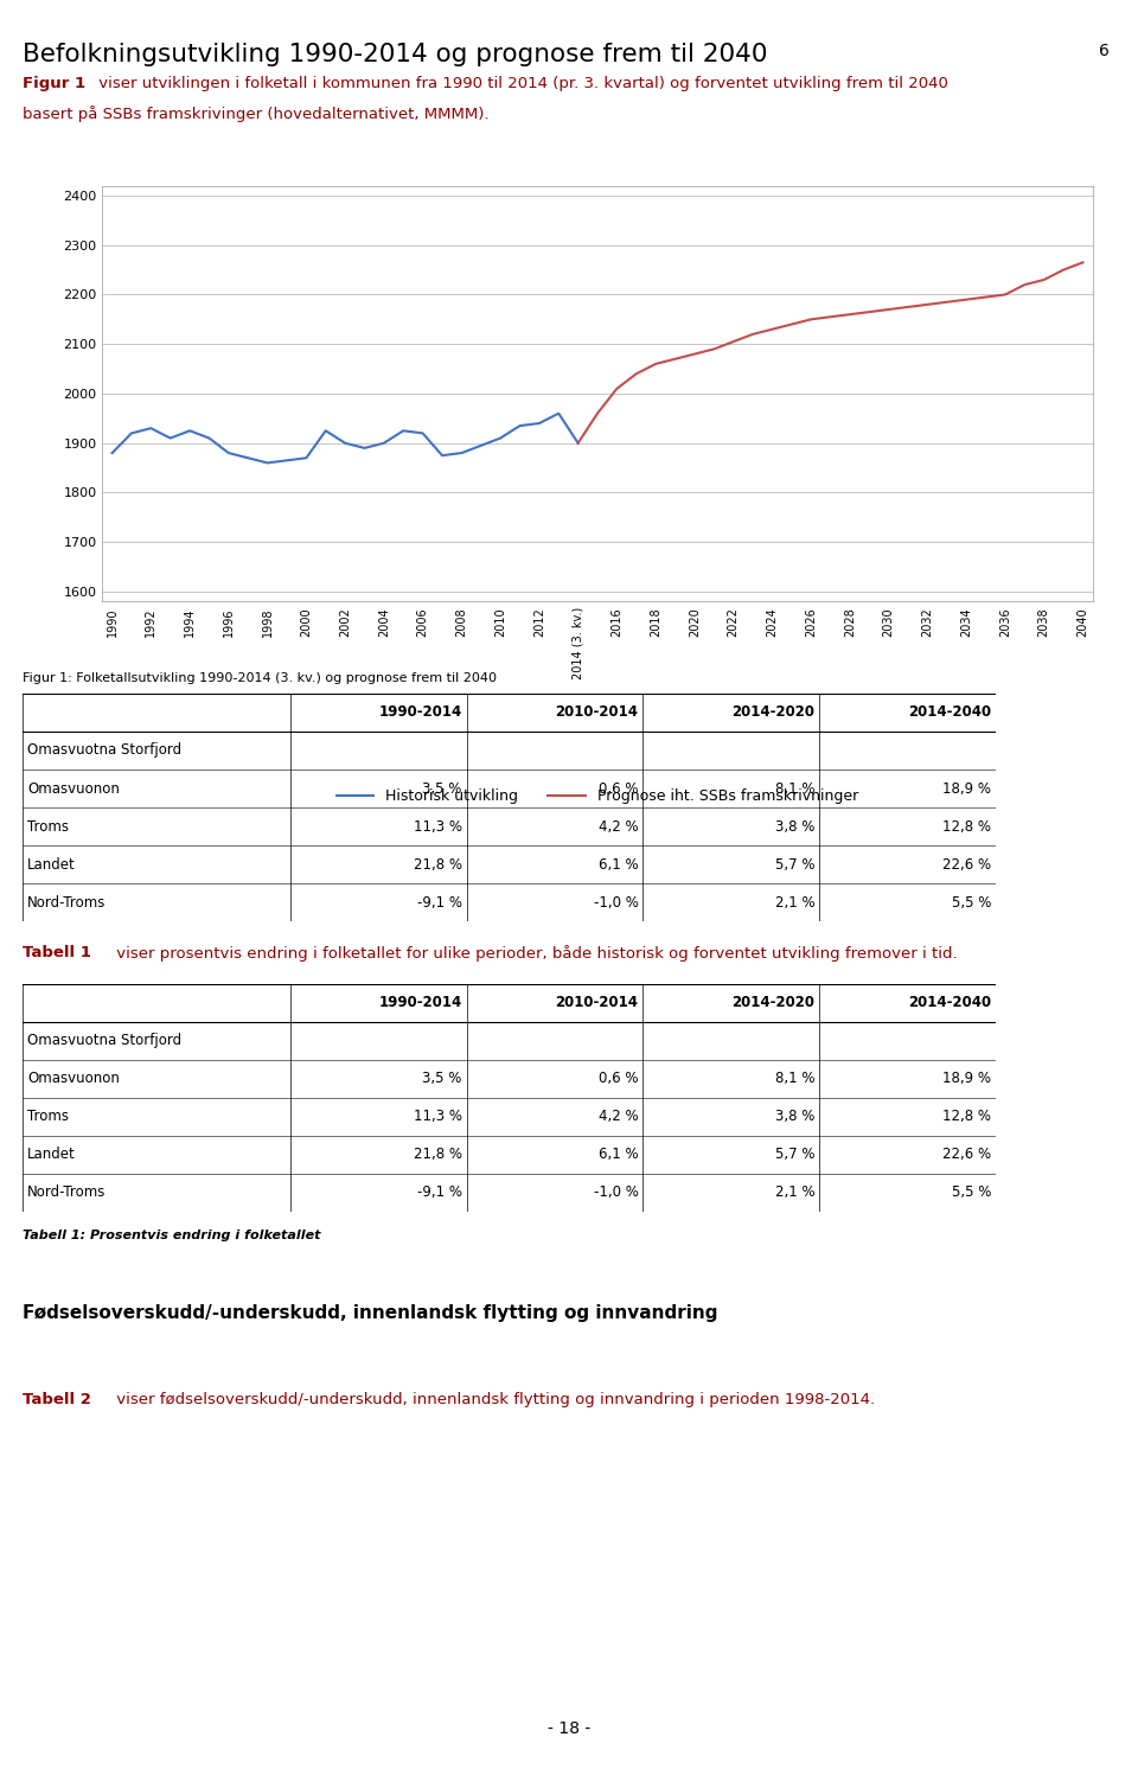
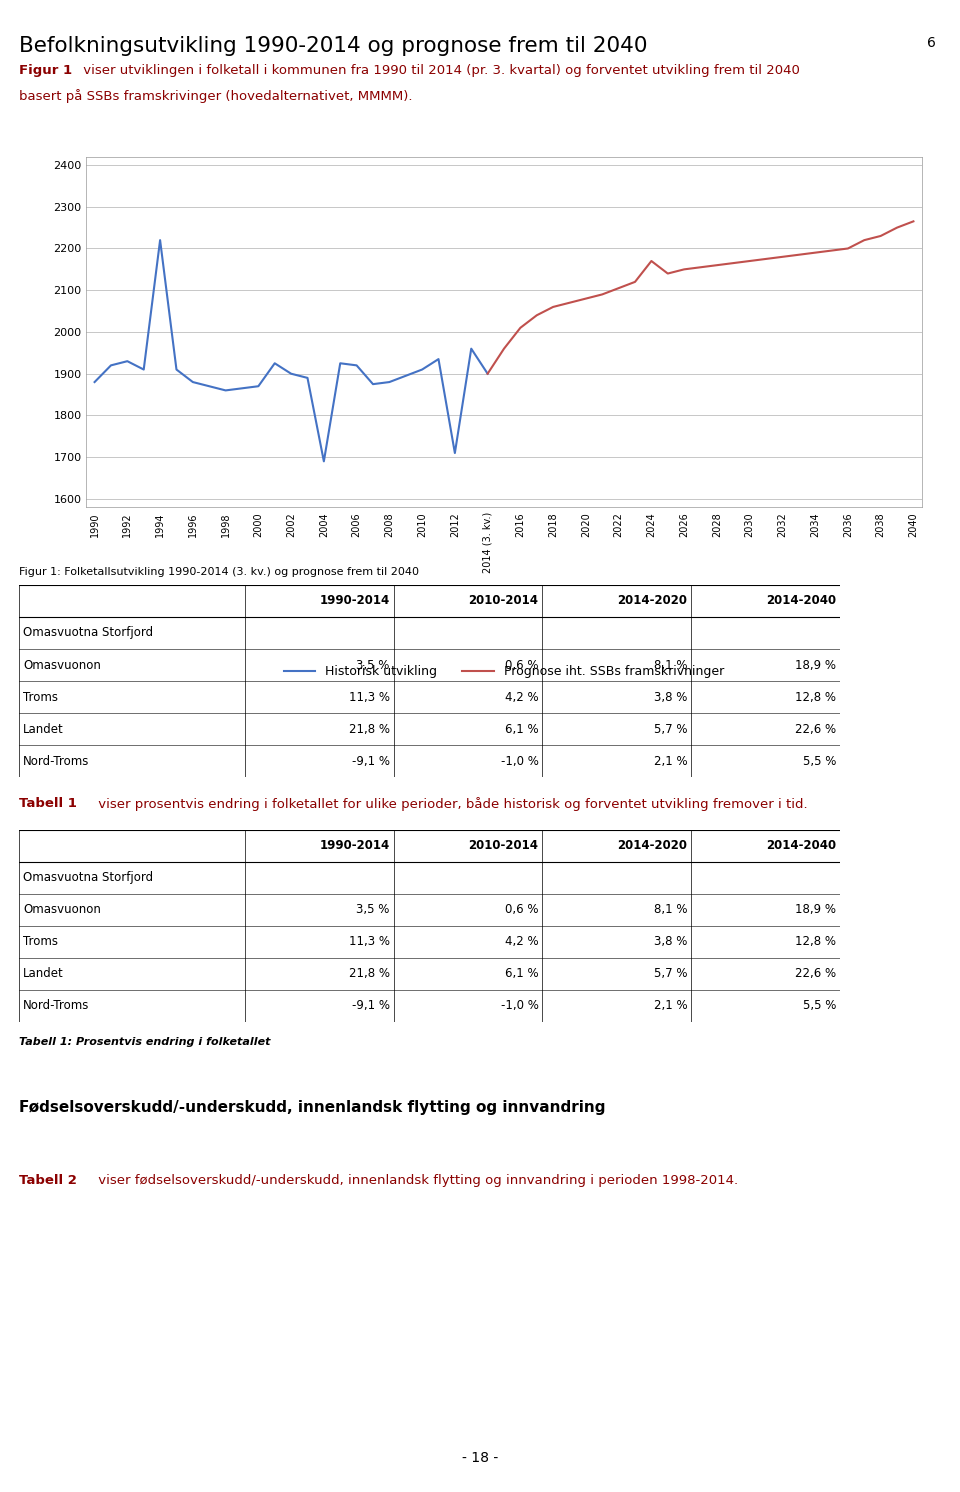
Historisk utvikling/1994: 1925 -> 2220
Historisk utvikling/2004: 1900 -> 1690
Historisk utvikling/2012: 1940 -> 1710
Prognose iht. SSBs framskrivninger/2024: 2130 -> 2170
